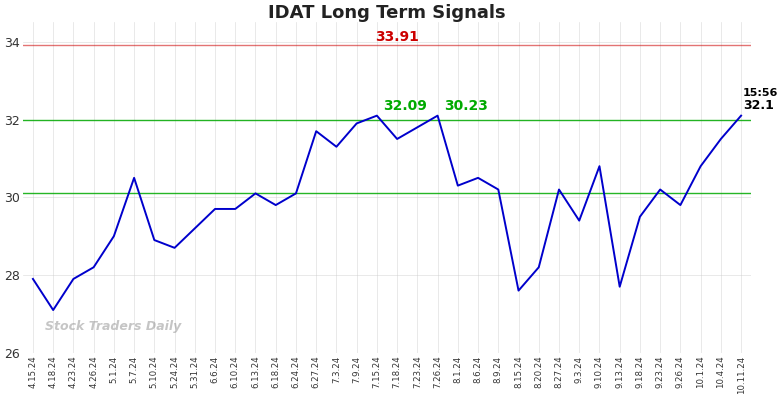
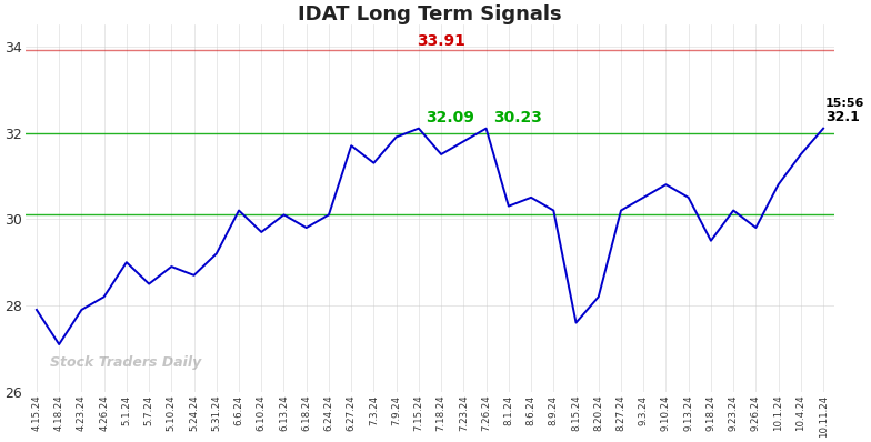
5.7.24: 30.5 -> 28.5
6.6.24: 29.7 -> 30.2
9.3.24: 29.4 -> 30.5
9.13.24: 27.7 -> 30.5
